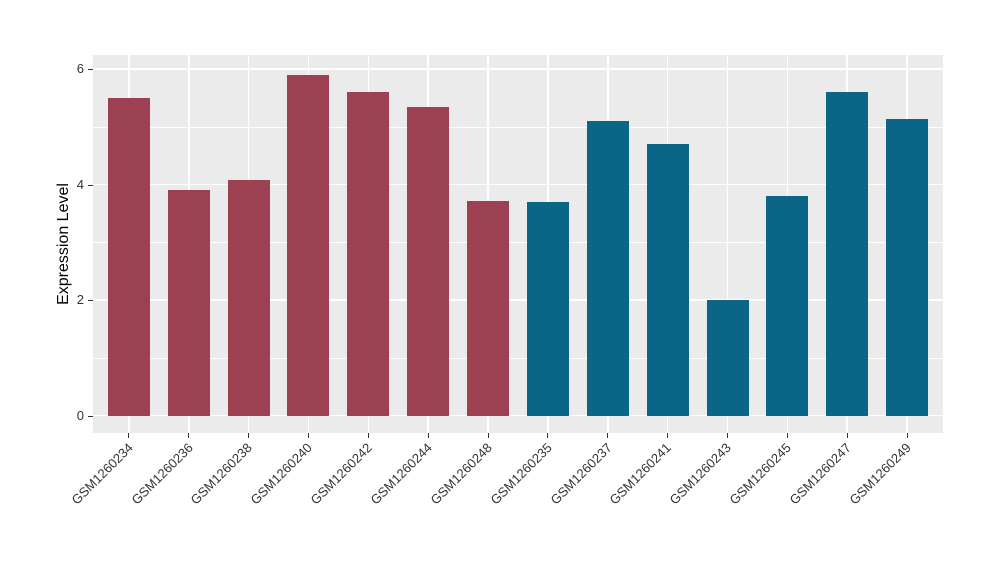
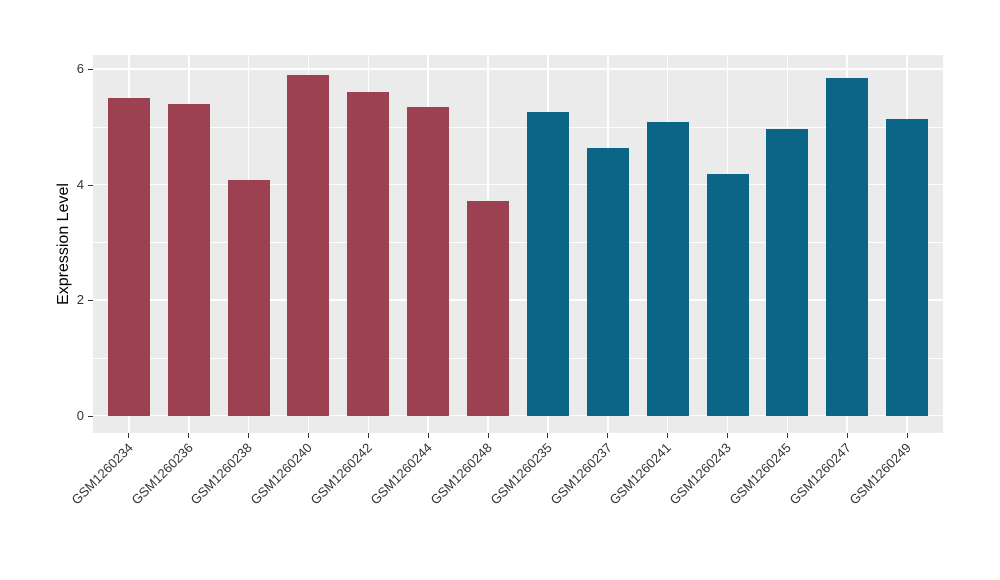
GSM1260236: 3.9 -> 5.4
GSM1260235: 3.7 -> 5.2
GSM1260237: 5.1 -> 4.6
GSM1260241: 4.7 -> 5.1
GSM1260243: 2.0 -> 4.2
GSM1260245: 3.8 -> 5.0
GSM1260247: 5.6 -> 5.8
